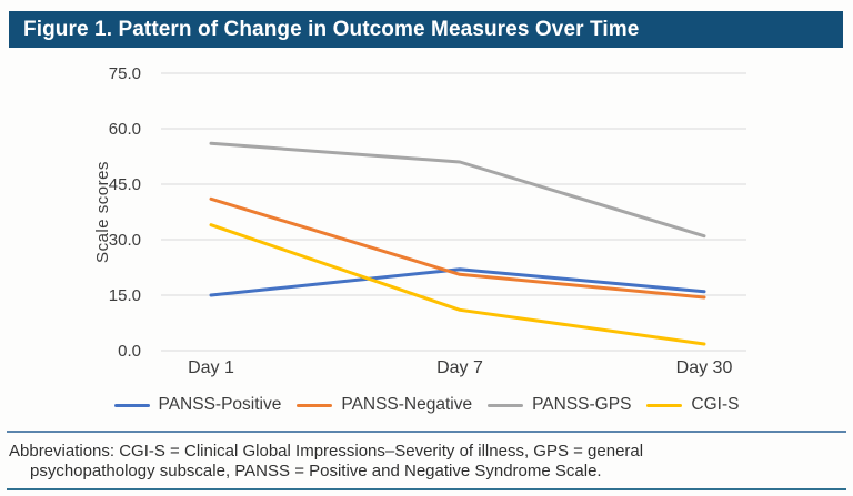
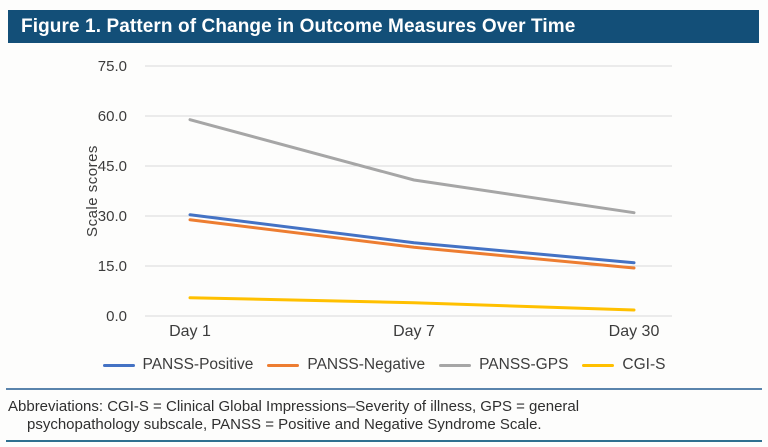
PANSS-Positive/Day 1: 15 -> 30
PANSS-Negative/Day 1: 41 -> 29
PANSS-GPS/Day 1: 56 -> 59
CGI-S/Day 1: 34 -> 6
PANSS-GPS/Day 7: 51 -> 41
CGI-S/Day 7: 11 -> 4
